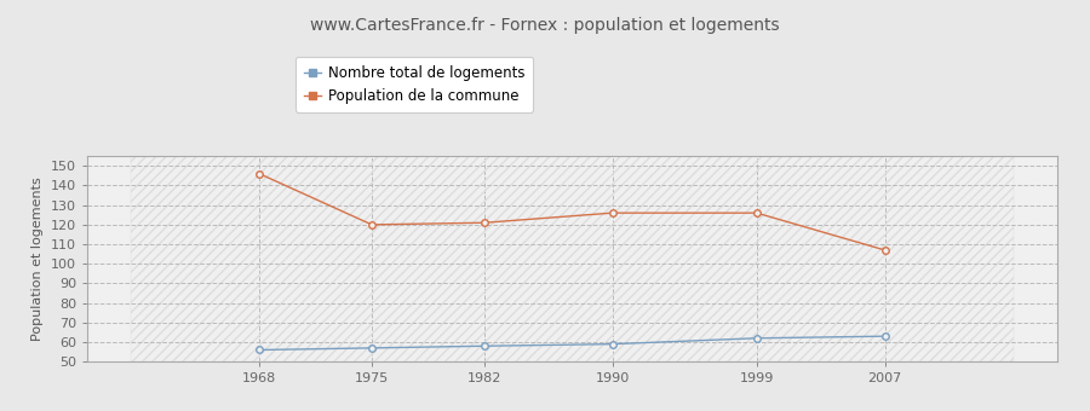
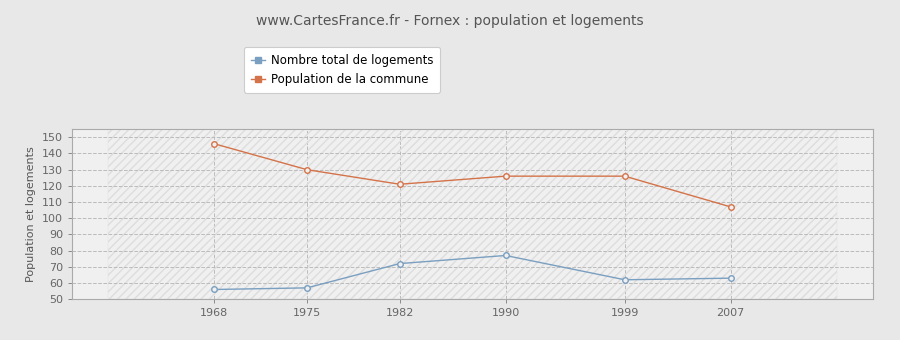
Population de la commune/1975: 120 -> 130
Nombre total de logements/1982: 58 -> 72
Nombre total de logements/1990: 59 -> 77
